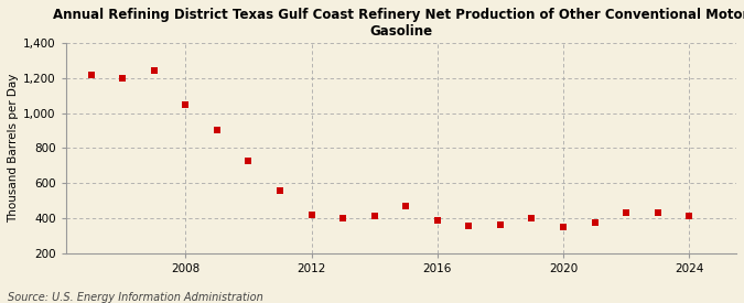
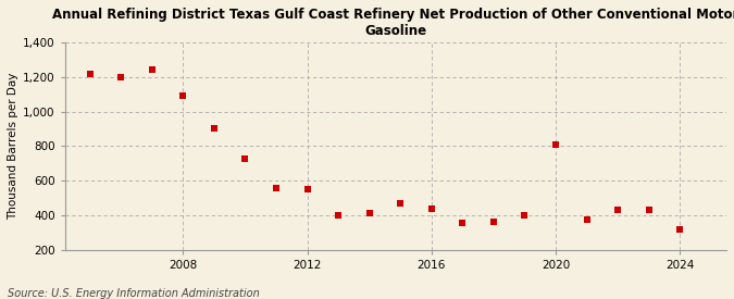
2008: 1,050 -> 1,090
2012: 420 -> 550
2016: 380 -> 440
2020: 350 -> 810
2024: 420 -> 320
